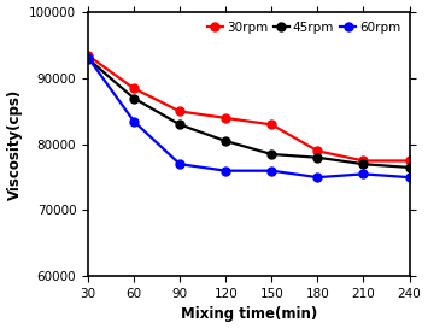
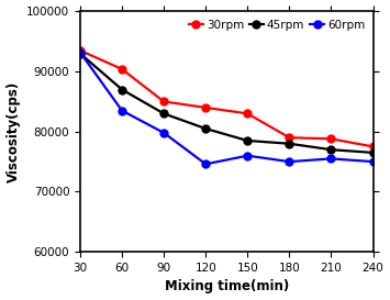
30rpm/60: 88500 -> 90400
60rpm/90: 77000 -> 79800
60rpm/120: 76000 -> 74600
30rpm/210: 77500 -> 78800
